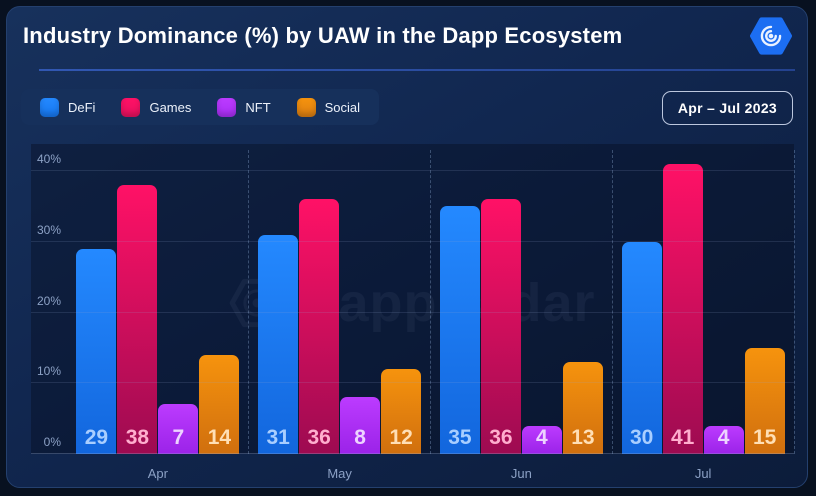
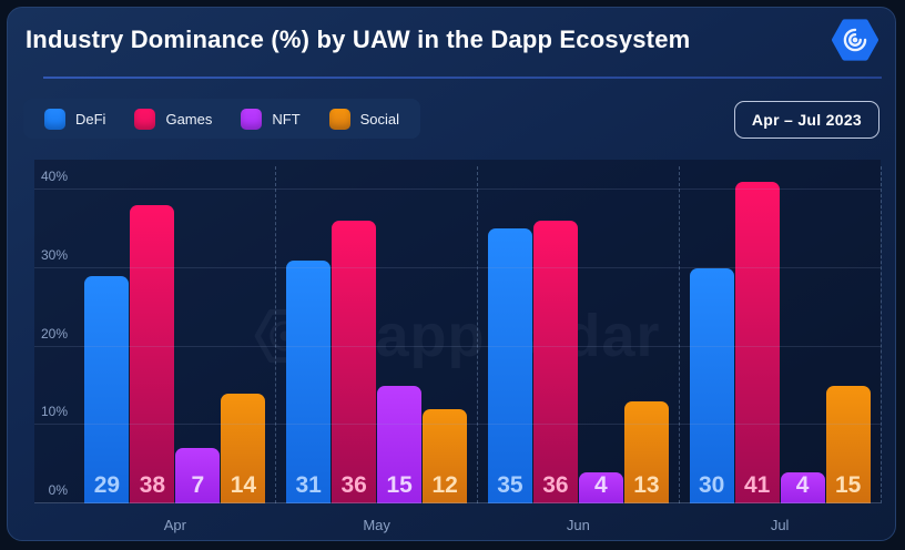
NFT/May: 8 -> 15
